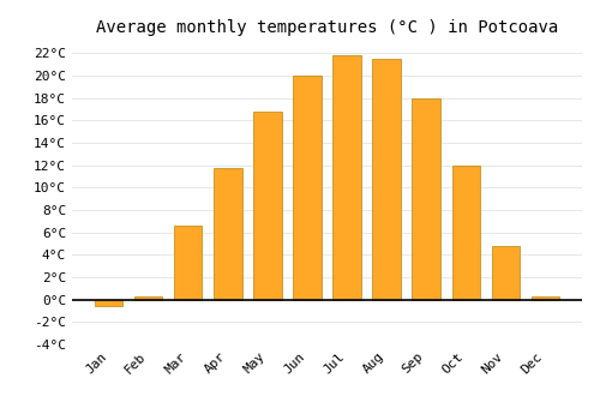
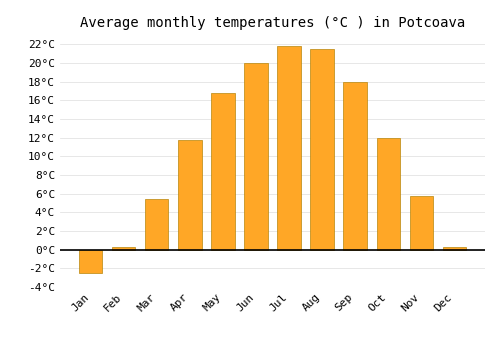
Jan: -0.6°C -> -2.5°C
Mar: 6.6°C -> 5.4°C
Nov: 4.8°C -> 5.8°C
